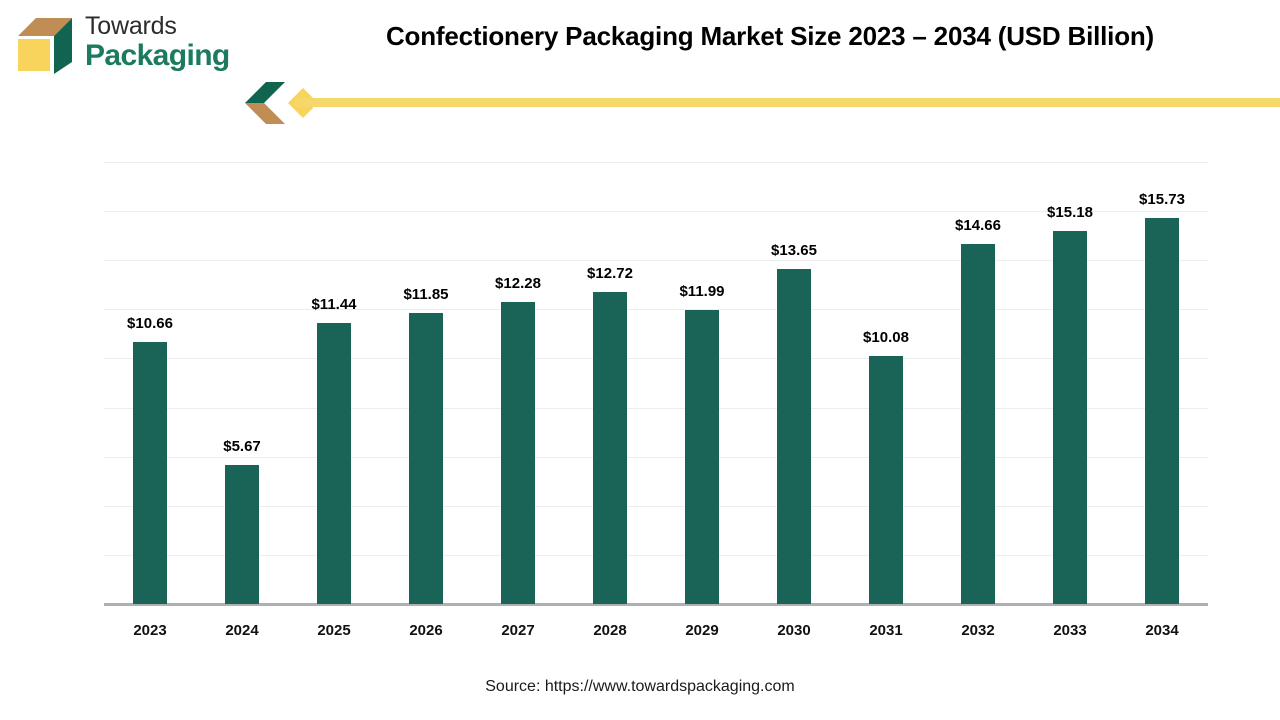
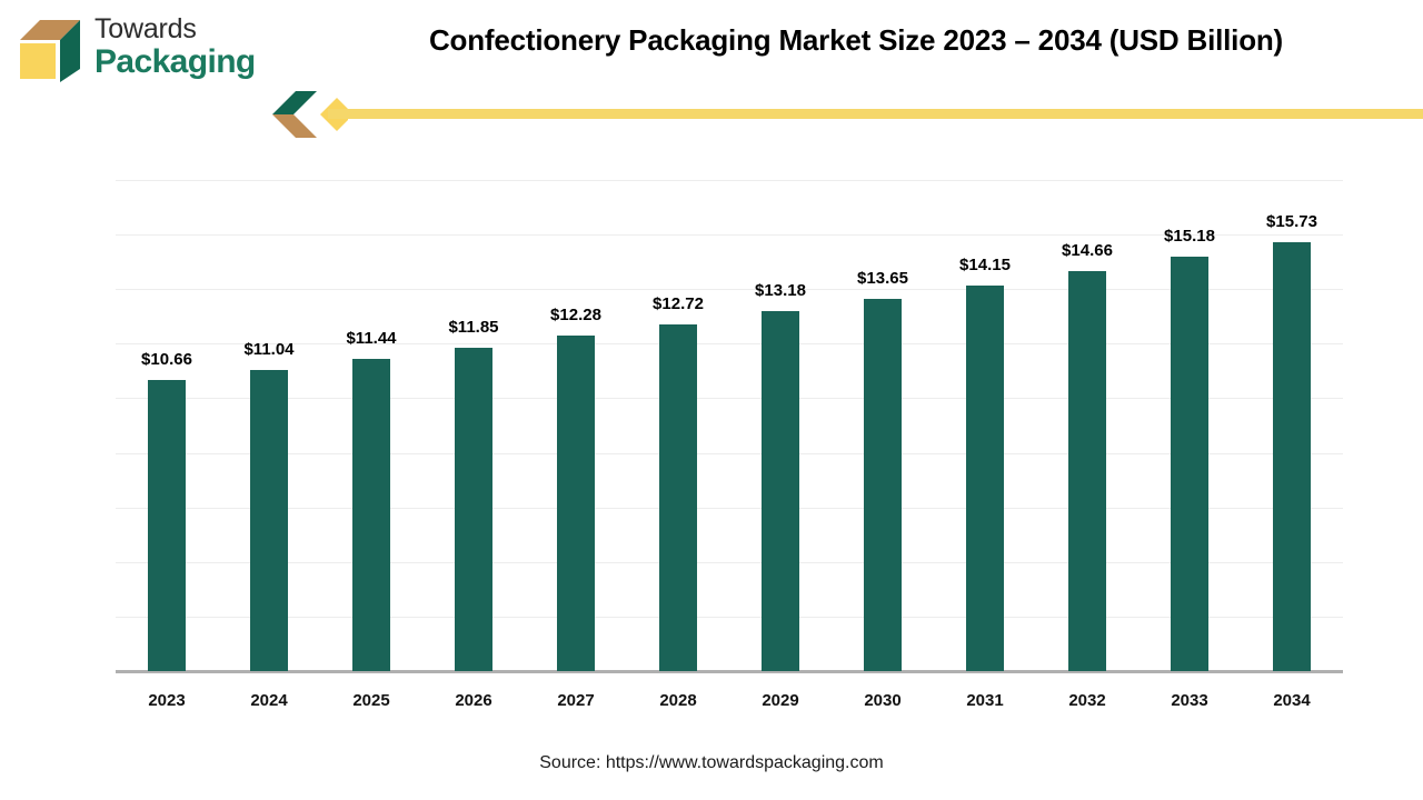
2024: $5.67 -> $11.04
2029: $11.99 -> $13.18
2031: $10.08 -> $14.15
